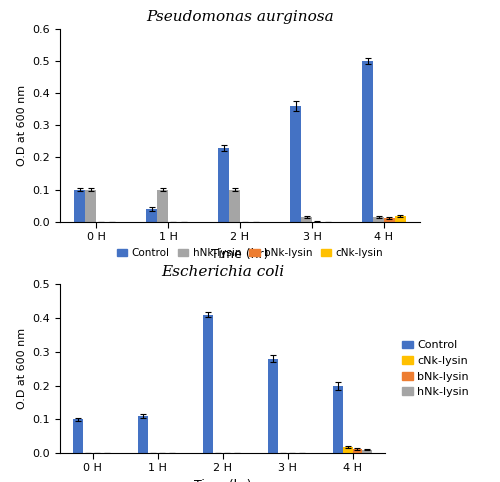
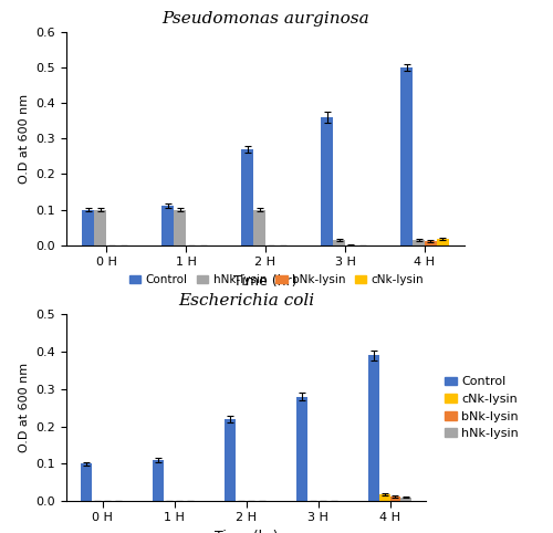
Pseudomonas aurginosa/Control/1 H: 0.04 -> 0.11
Pseudomonas aurginosa/Control/2 H: 0.23 -> 0.27
Escherichia coli/Control/2 H: 0.41 -> 0.22
Escherichia coli/Control/4 H: 0.20 -> 0.39
